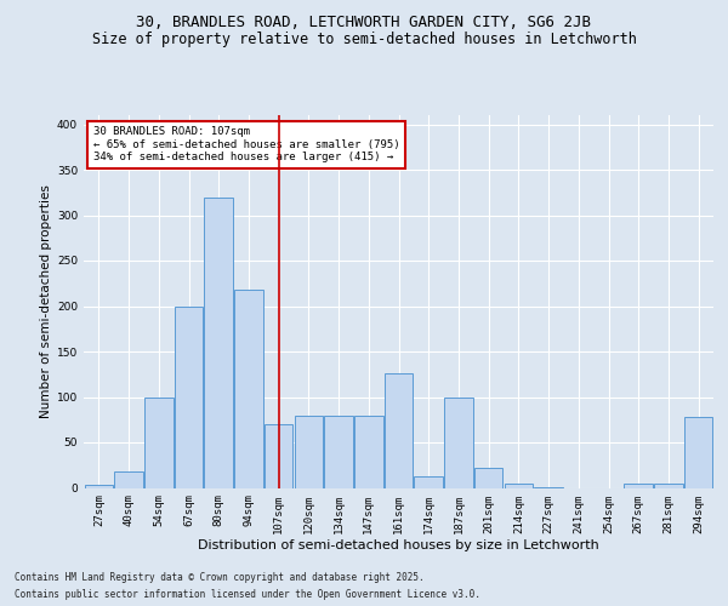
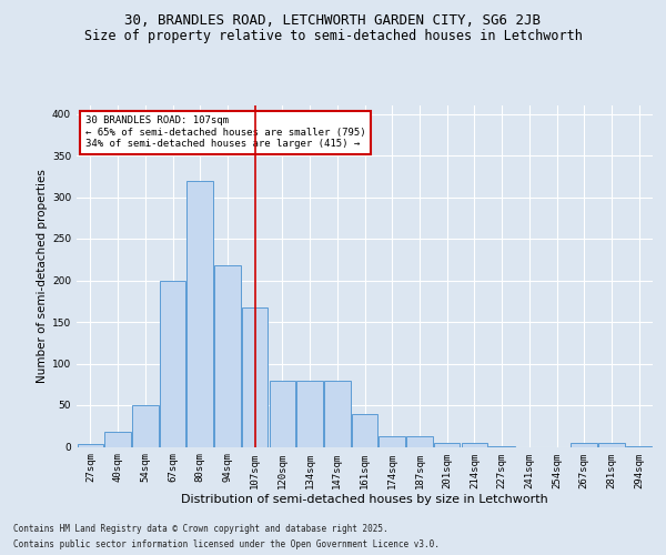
54sqm: 100 -> 50
107sqm: 70 -> 168
161sqm: 126 -> 40
187sqm: 100 -> 13
201sqm: 22 -> 5
294sqm: 78 -> 1
